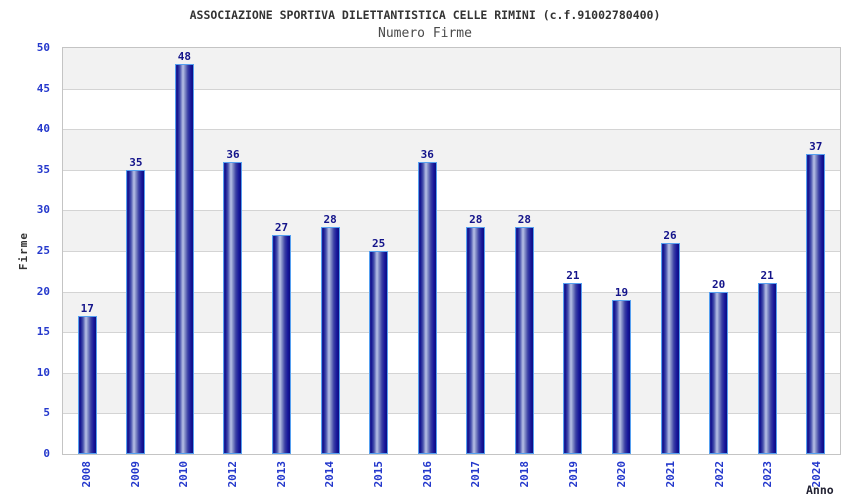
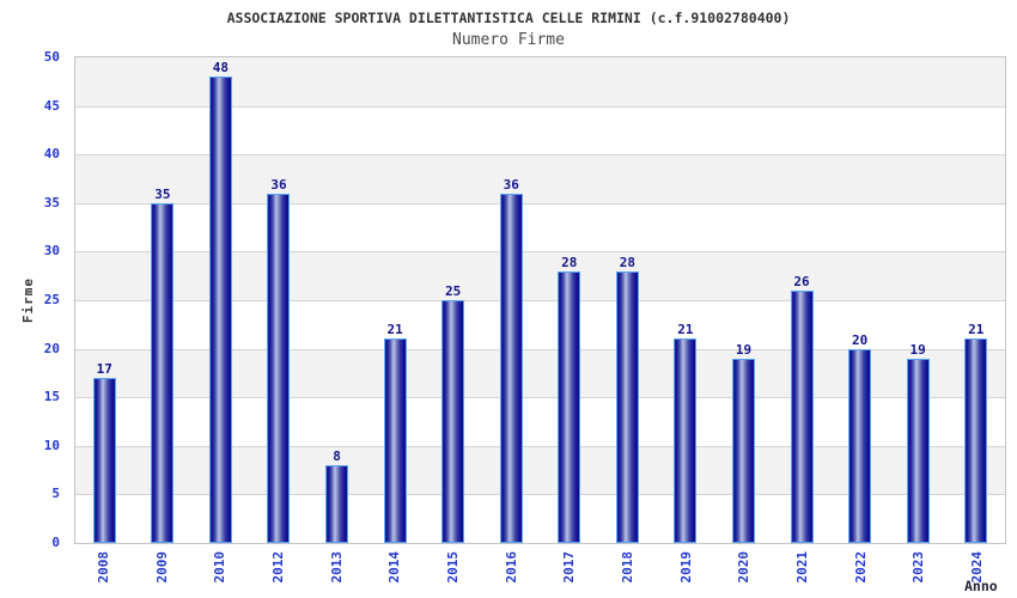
2013: 27 -> 8
2014: 28 -> 21
2023: 21 -> 19
2024: 37 -> 21
